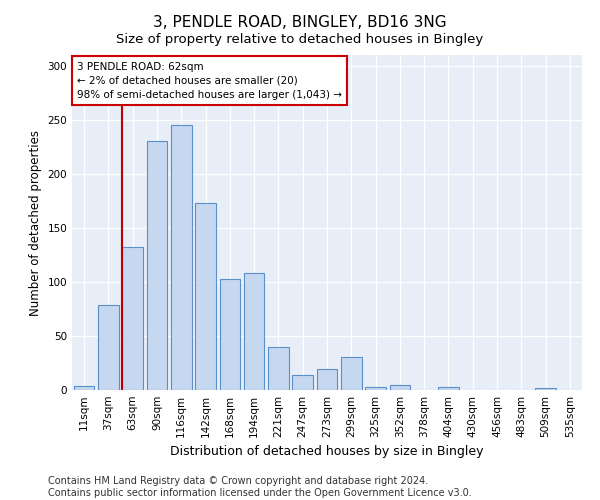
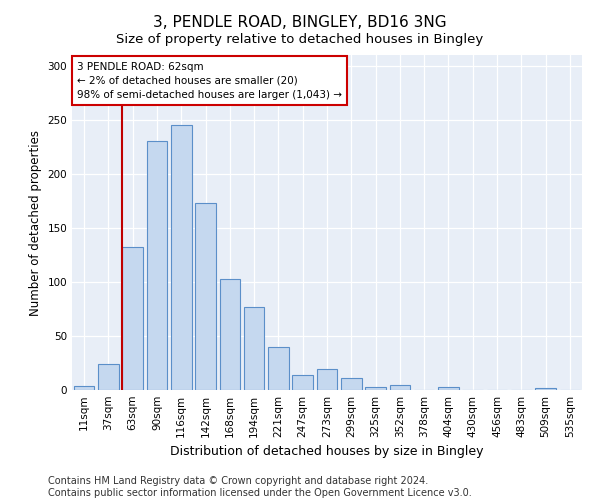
37sqm: 79 -> 24
194sqm: 108 -> 77
299sqm: 31 -> 11
